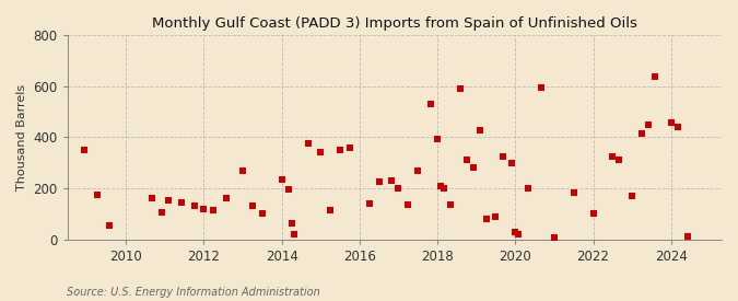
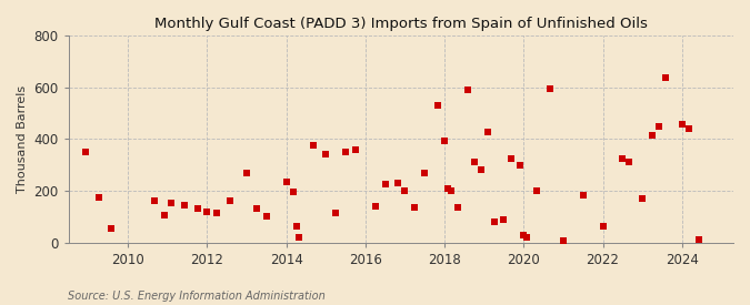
2022: 100 -> 65
